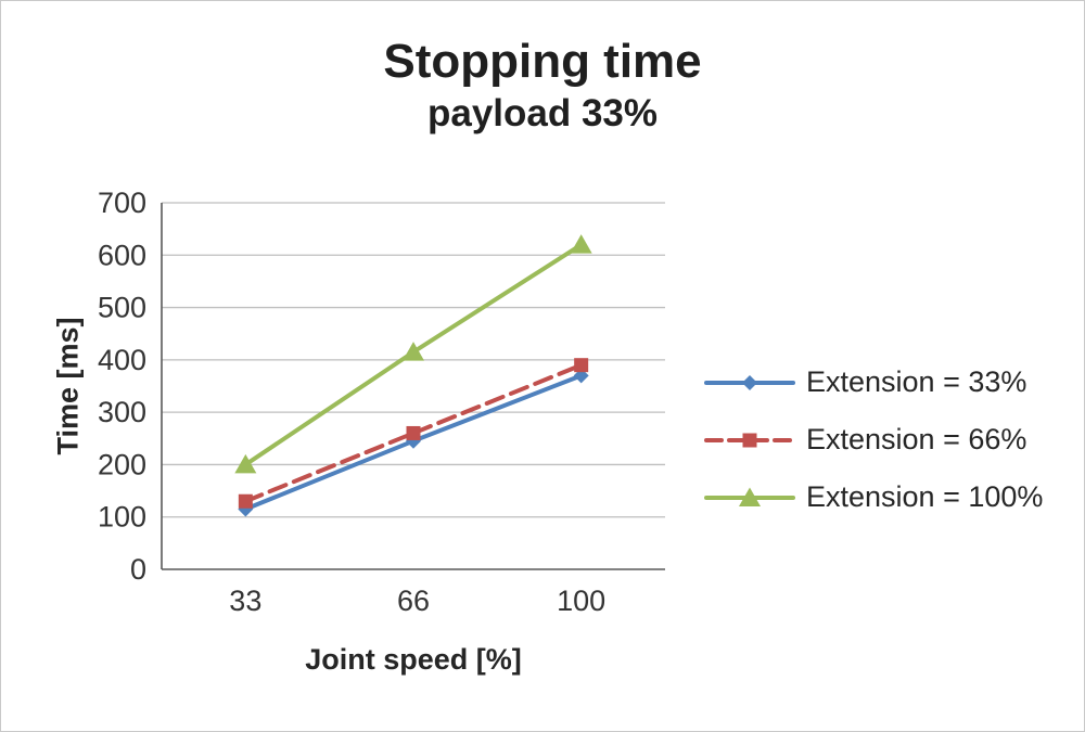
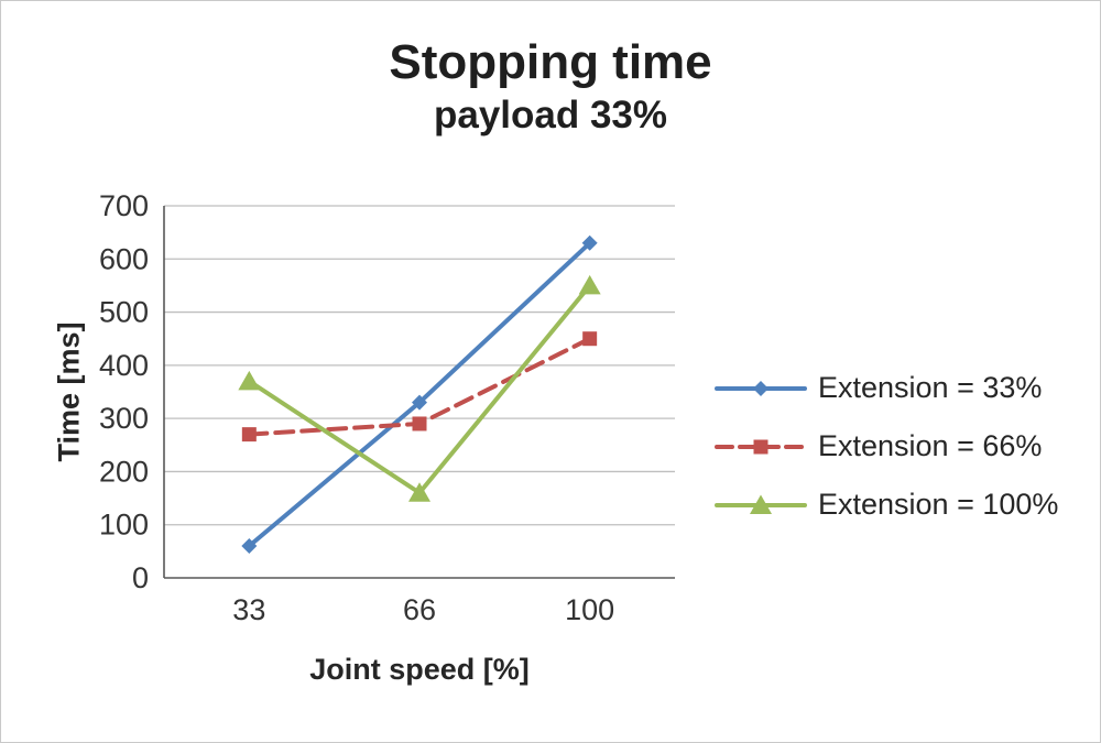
Extension = 33%/33: 120 -> 60
Extension = 66%/33: 130 -> 270
Extension = 100%/33: 200 -> 370
Extension = 33%/66: 240 -> 330
Extension = 66%/66: 260 -> 290
Extension = 100%/66: 420 -> 160
Extension = 33%/100: 370 -> 630
Extension = 66%/100: 390 -> 450
Extension = 100%/100: 620 -> 550
